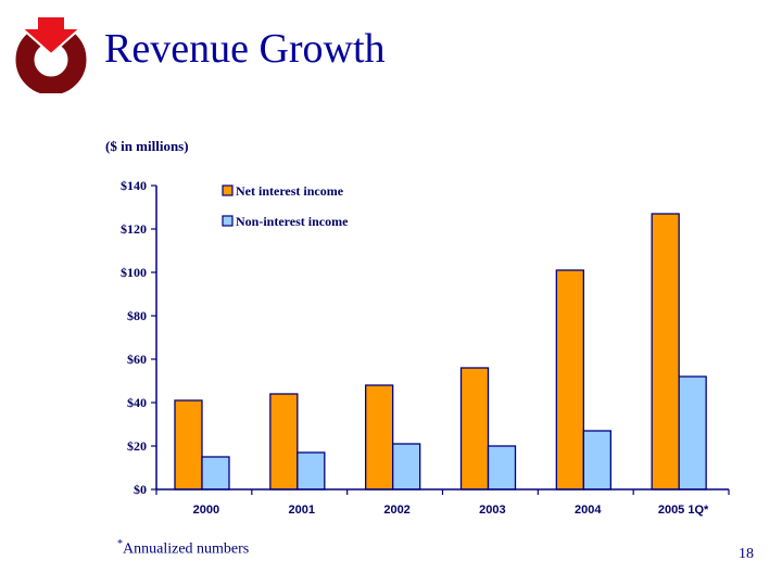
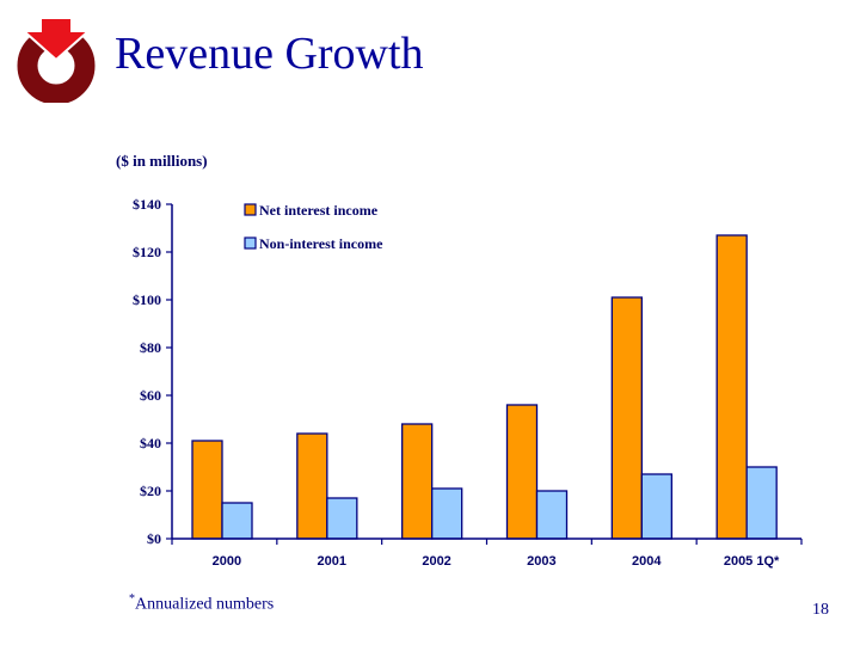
Non-interest income/2005 1Q*: $52 -> $30
